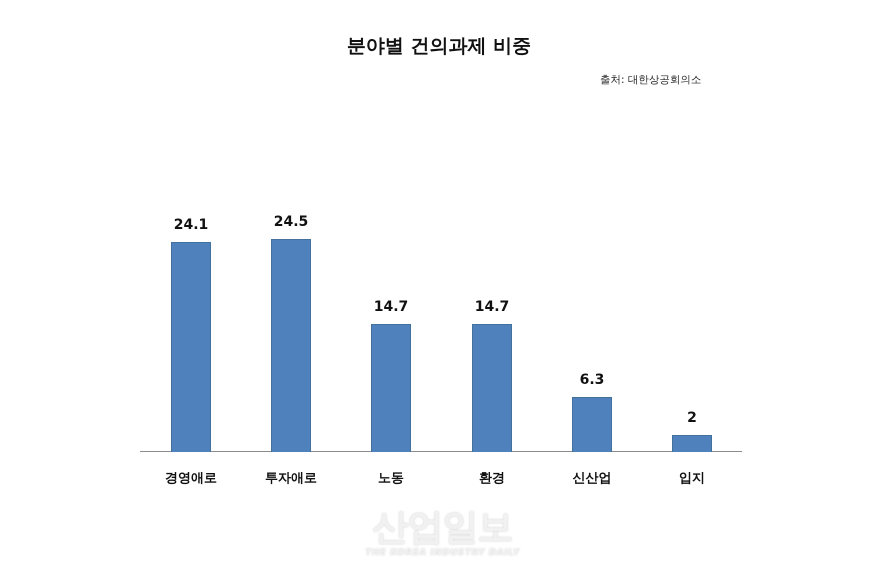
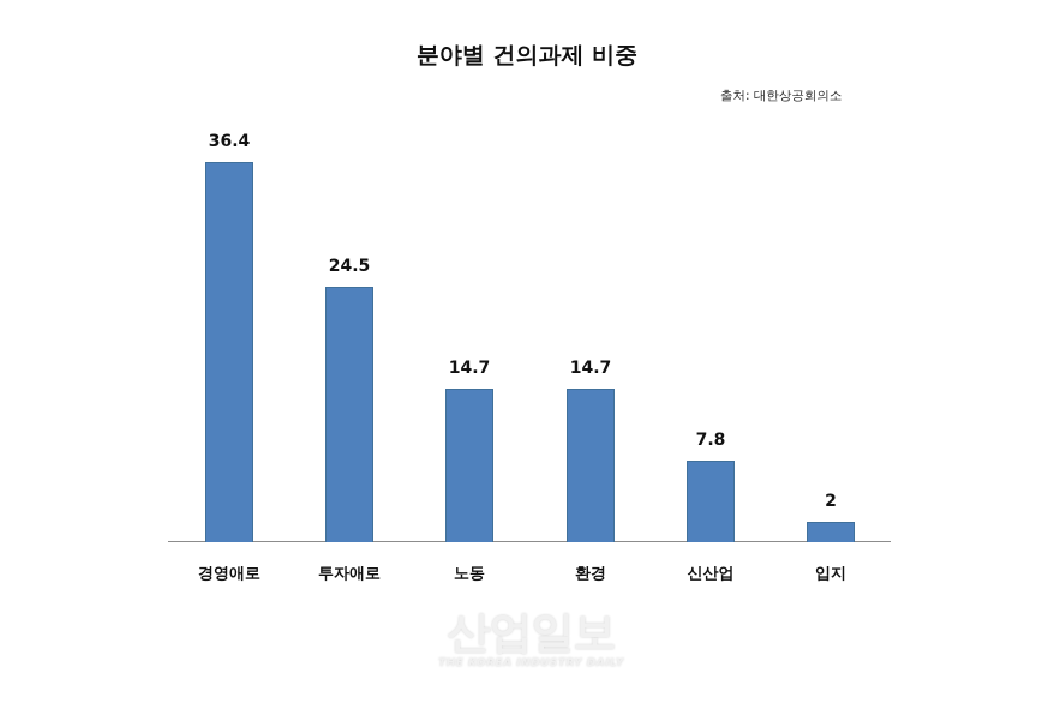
경영애로: 24.1 -> 36.4
신산업: 6.3 -> 7.8
